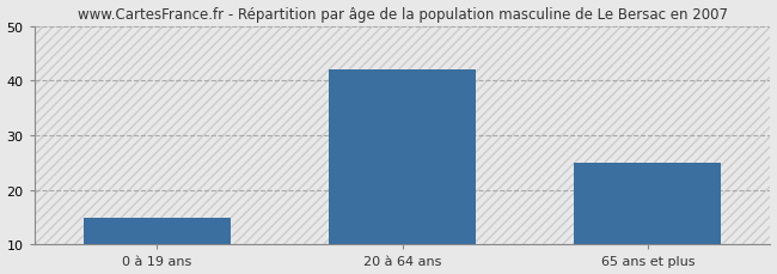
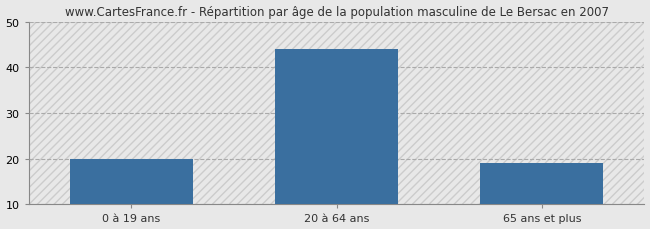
0 à 19 ans: 15 -> 20
20 à 64 ans: 42 -> 44
65 ans et plus: 25 -> 19
